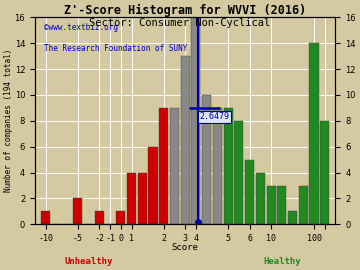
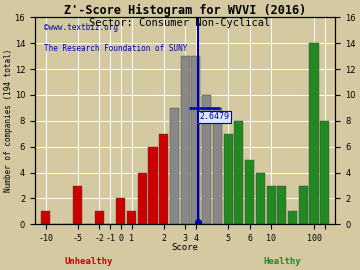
-5: 2 -> 3
0: 1 -> 2
1: 4 -> 1
2: 9 -> 7
4: 16 -> 13
5: 9 -> 7
